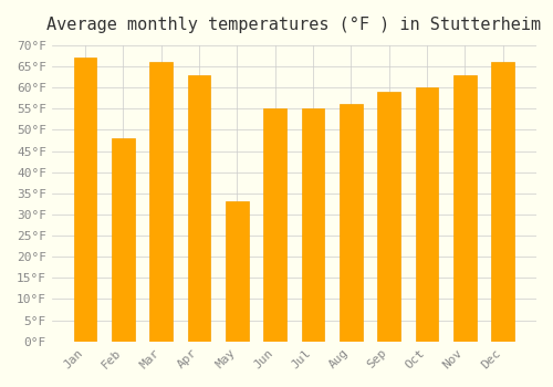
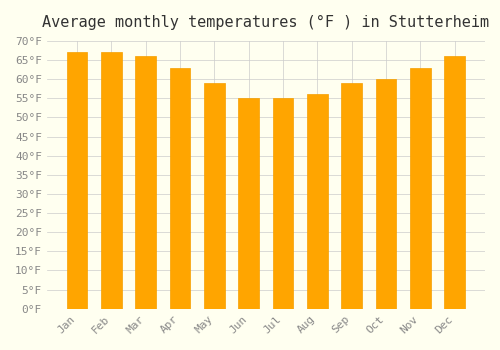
Feb: 48°F -> 67°F
May: 33°F -> 59°F
